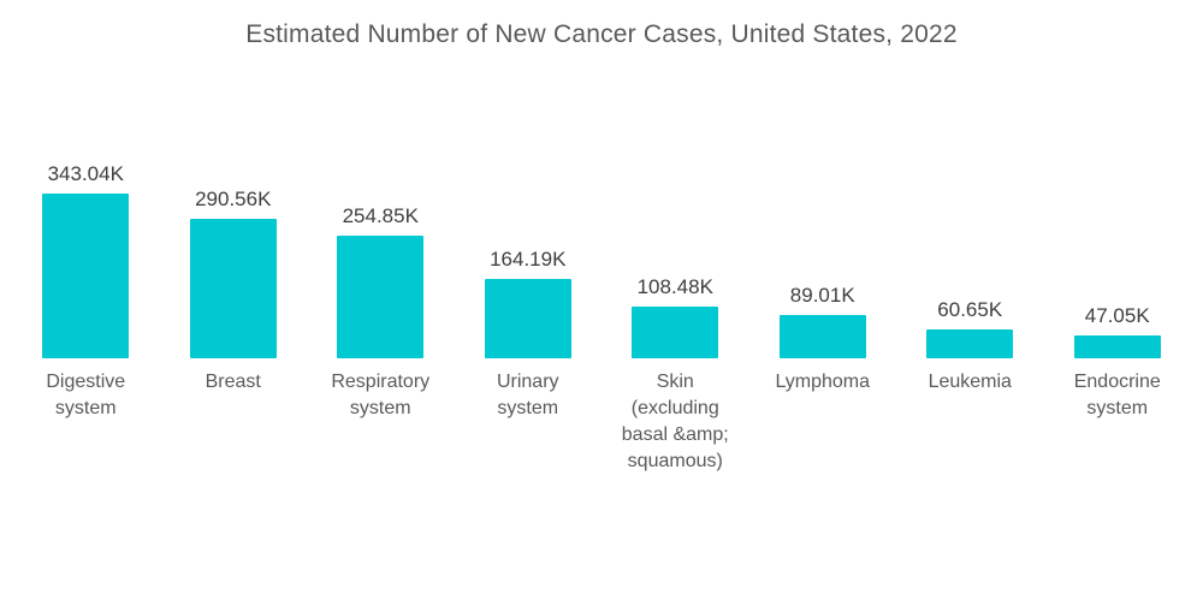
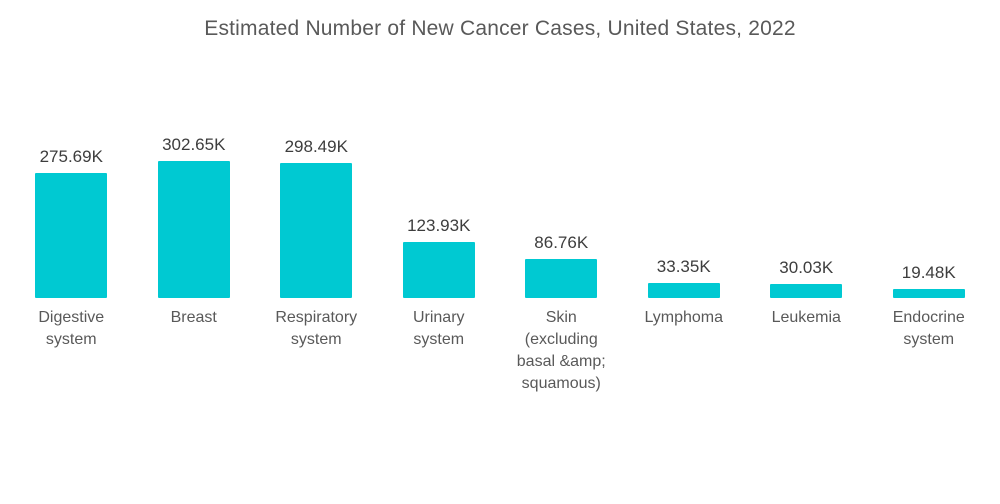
Digestive system: 343.04K -> 275.69K
Breast: 290.56K -> 302.65K
Respiratory system: 254.85K -> 298.49K
Urinary system: 164.19K -> 123.93K
Skin (excluding basal &amp; squamous): 108.48K -> 86.76K
Lymphoma: 89.01K -> 33.35K
Leukemia: 60.65K -> 30.03K
Endocrine system: 47.05K -> 19.48K
